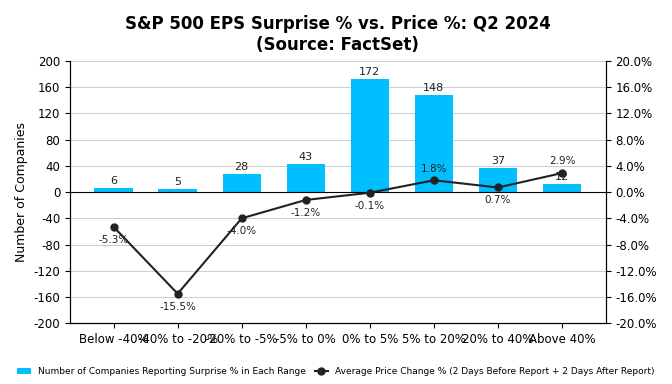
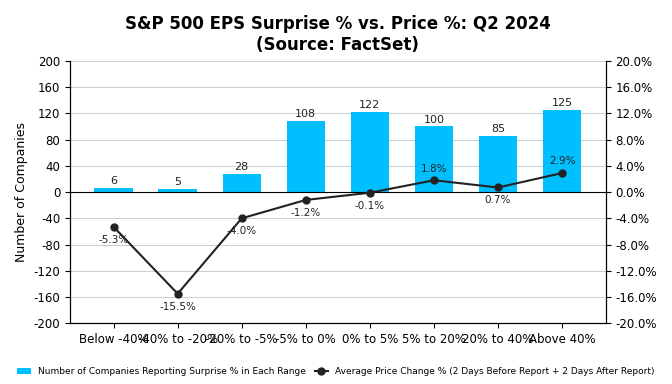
Number of Companies Reporting Surprise % in Each Range/-5% to 0%: 43 -> 108
Number of Companies Reporting Surprise % in Each Range/0% to 5%: 172 -> 122
Number of Companies Reporting Surprise % in Each Range/5% to 20%: 148 -> 100
Number of Companies Reporting Surprise % in Each Range/20% to 40%: 37 -> 85
Number of Companies Reporting Surprise % in Each Range/Above 40%: 12 -> 125
